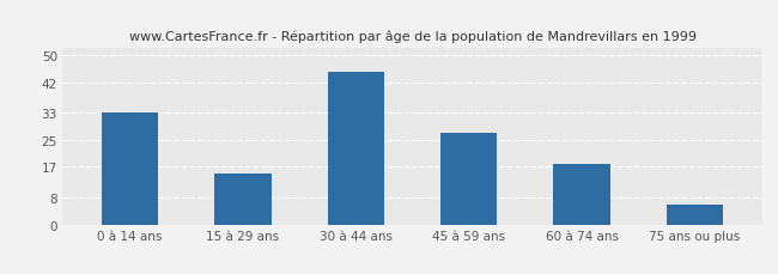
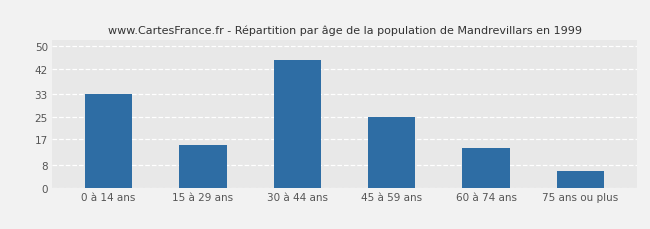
45 à 59 ans: 27 -> 25
60 à 74 ans: 18 -> 14
